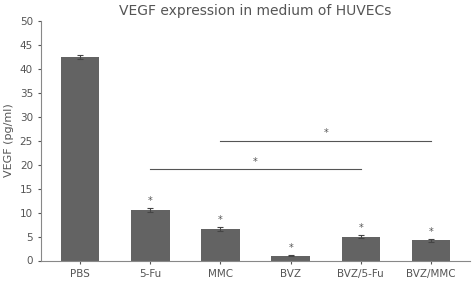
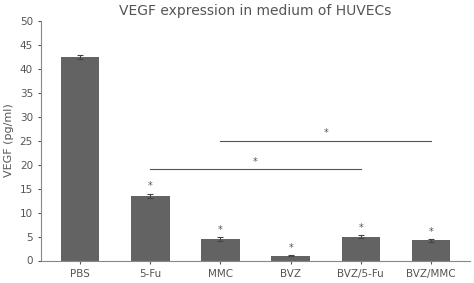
5-Fu: 10.5 -> 13.5
MMC: 6.5 -> 4.5
